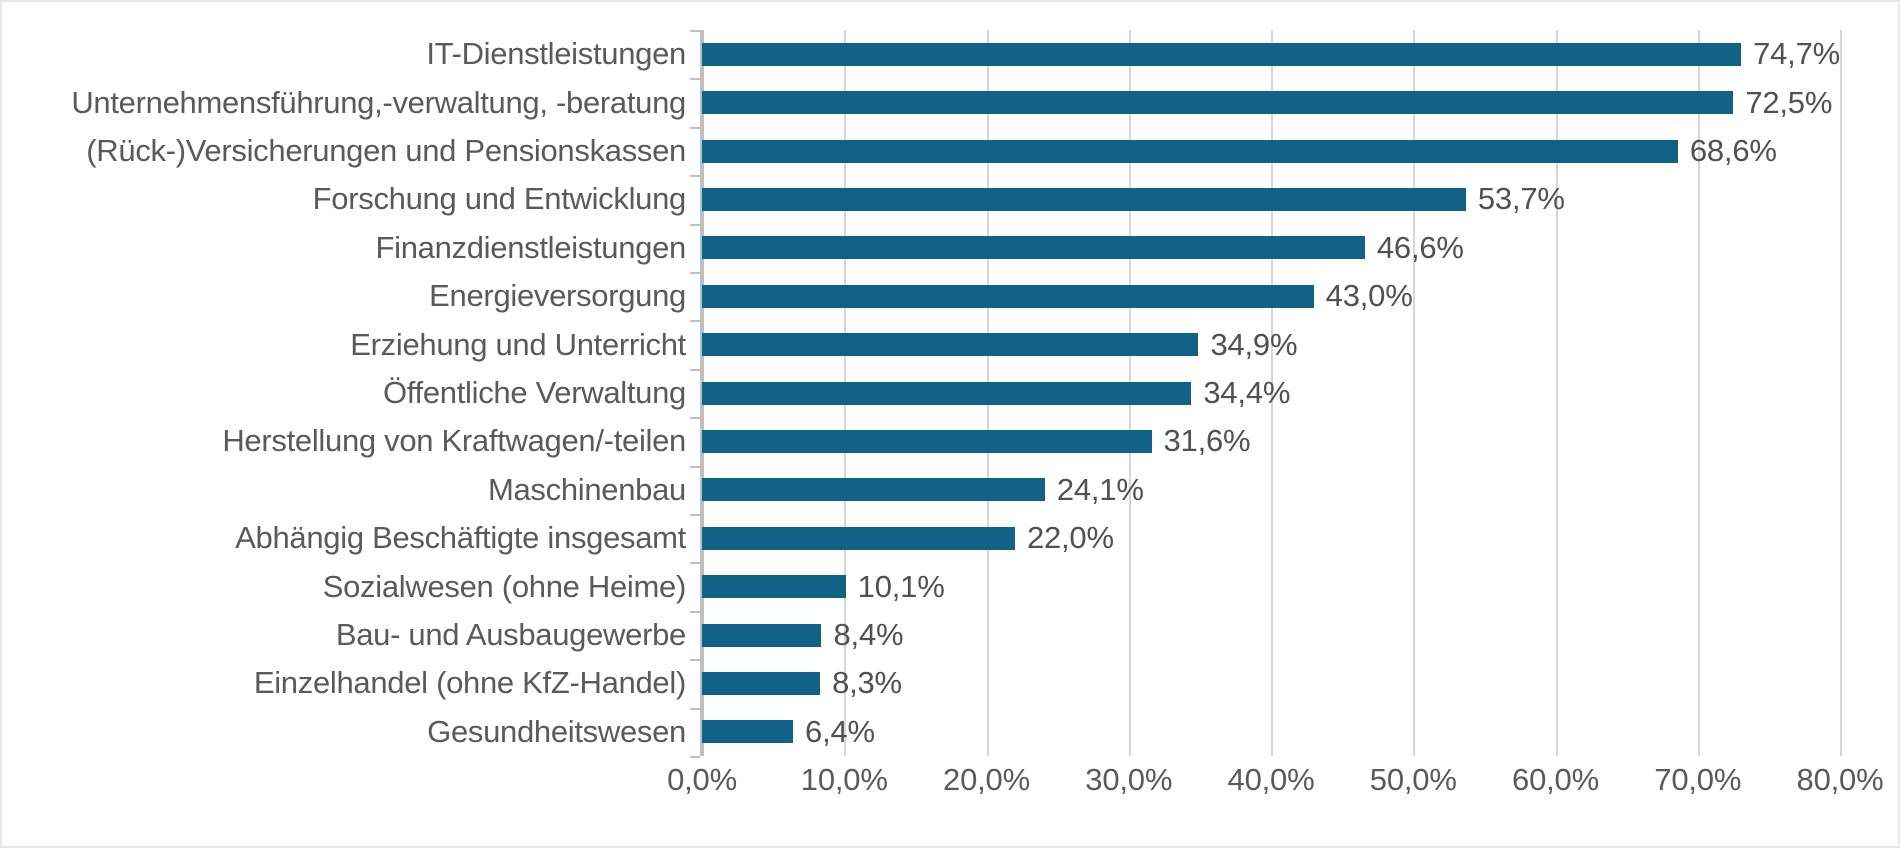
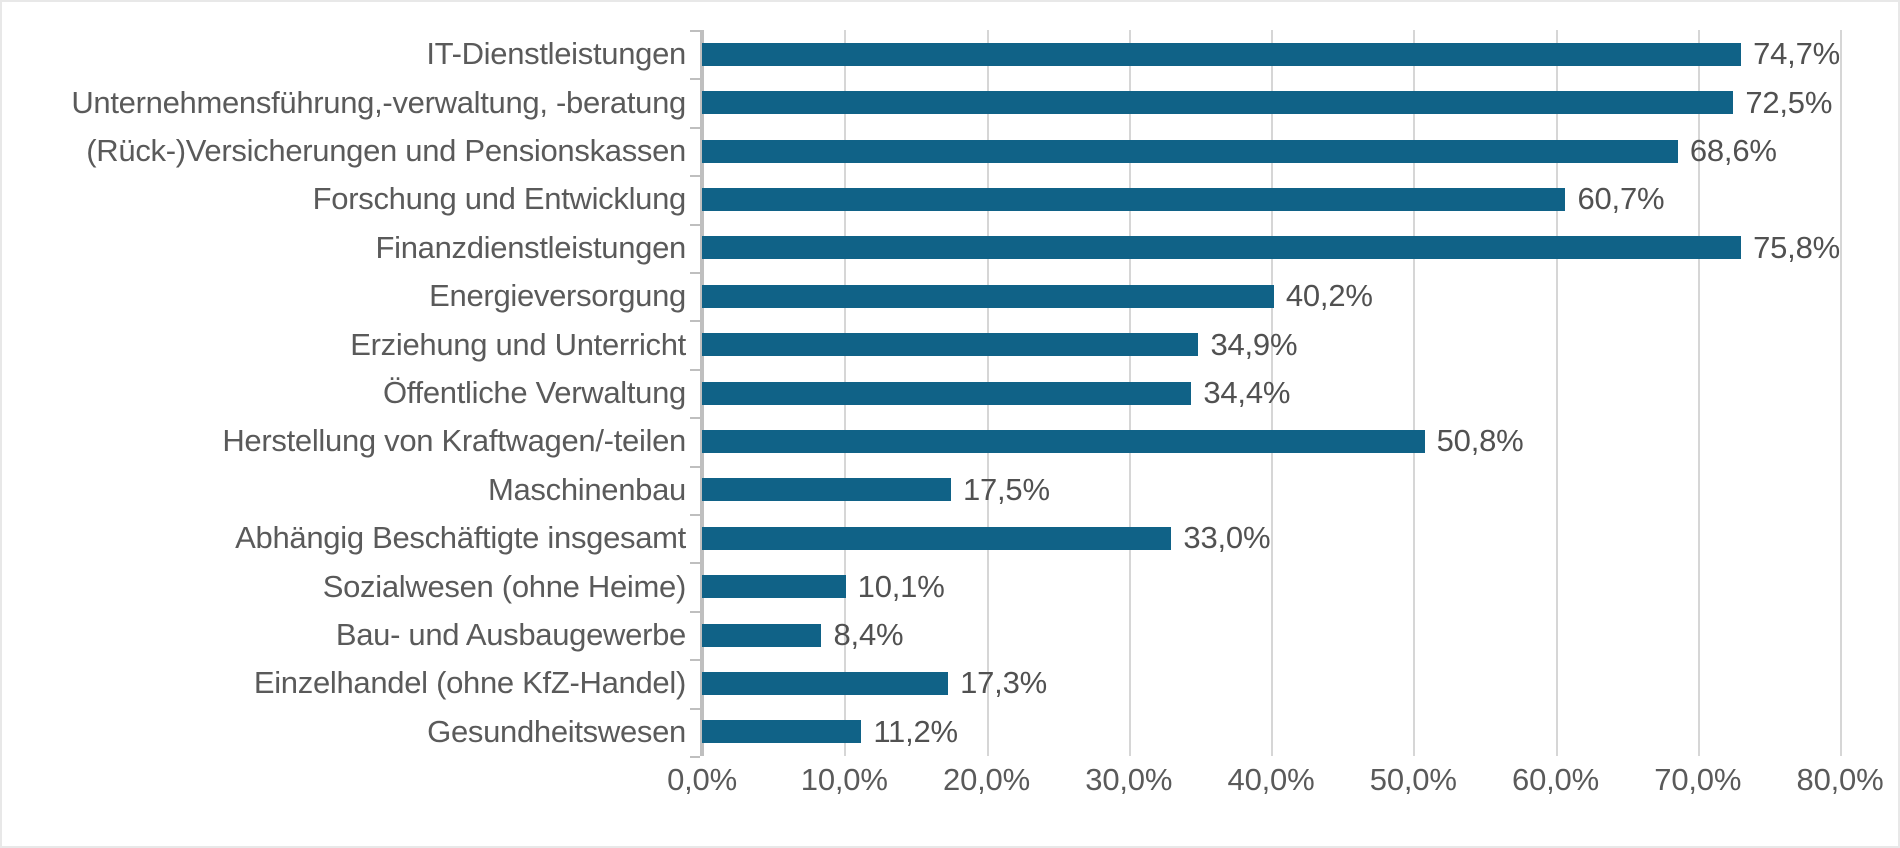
Forschung und Entwicklung: 53,7% -> 60,7%
Finanzdienstleistungen: 46,6% -> 75,8%
Energieversorgung: 43,0% -> 40,2%
Herstellung von Kraftwagen/-teilen: 31,6% -> 50,8%
Maschinenbau: 24,1% -> 17,5%
Abhängig Beschäftigte insgesamt: 22,0% -> 33,0%
Einzelhandel (ohne KfZ-Handel): 8,3% -> 17,3%
Gesundheitswesen: 6,4% -> 11,2%
